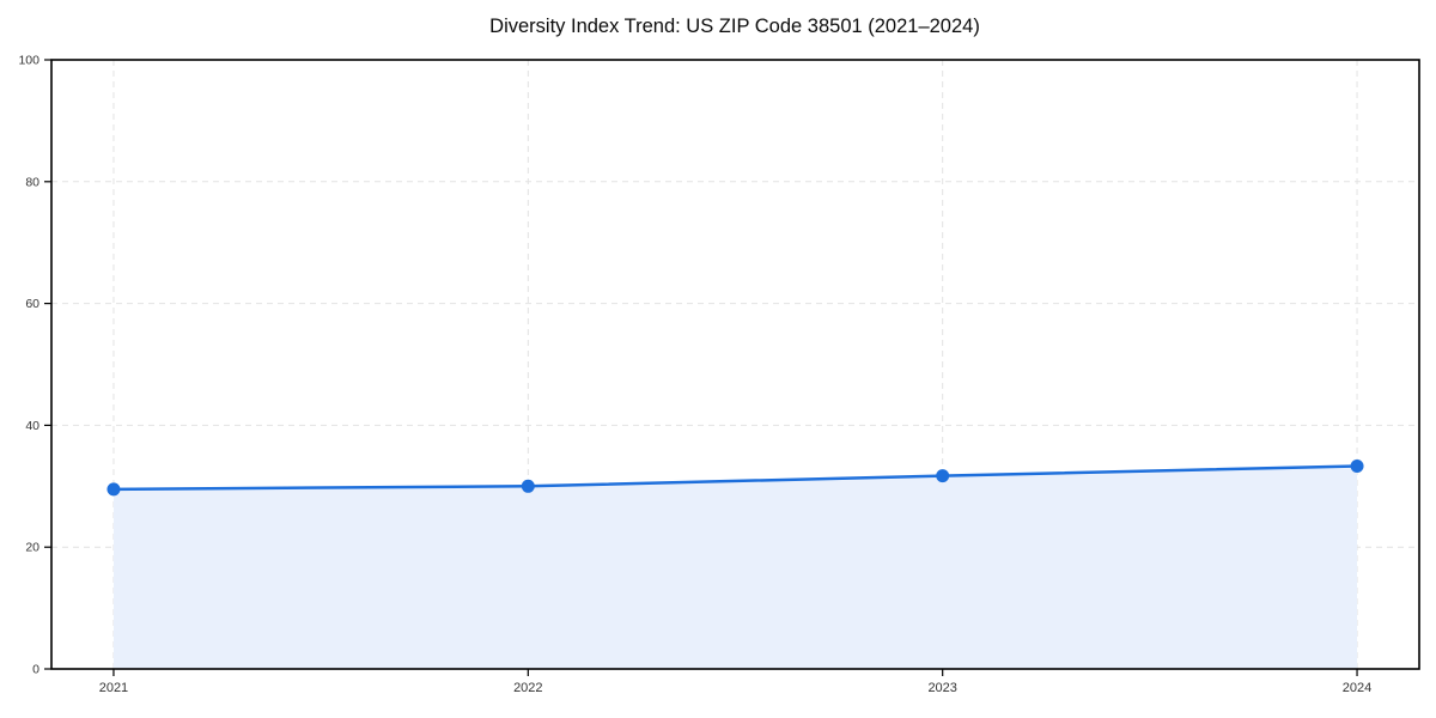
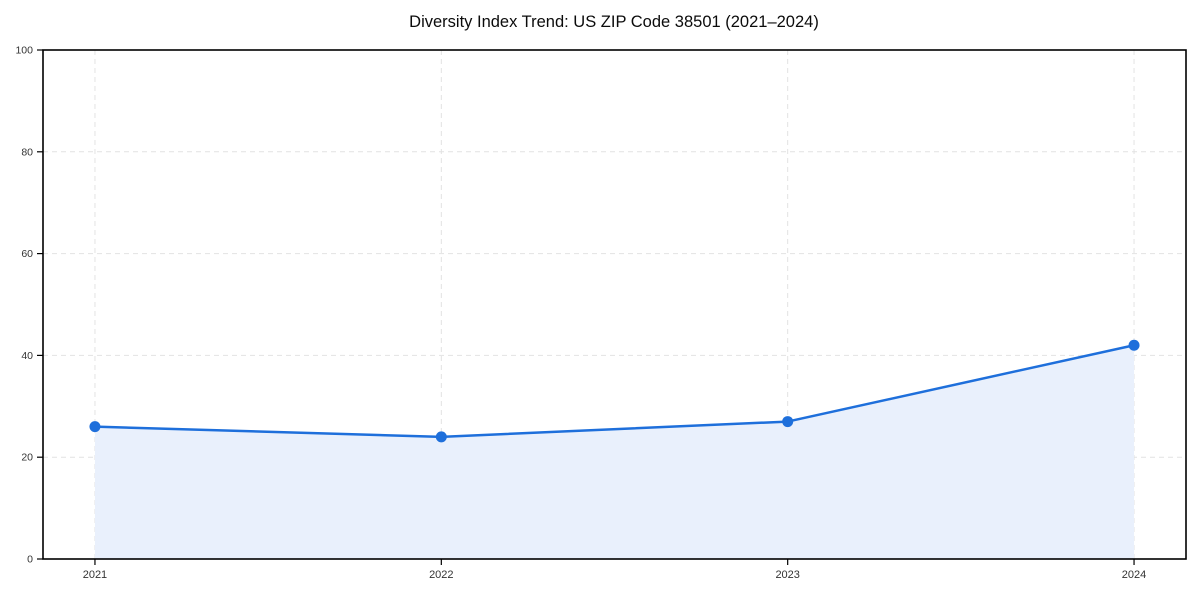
2021: 30 -> 26
2022: 30 -> 24
2023: 32 -> 27
2024: 33 -> 42
